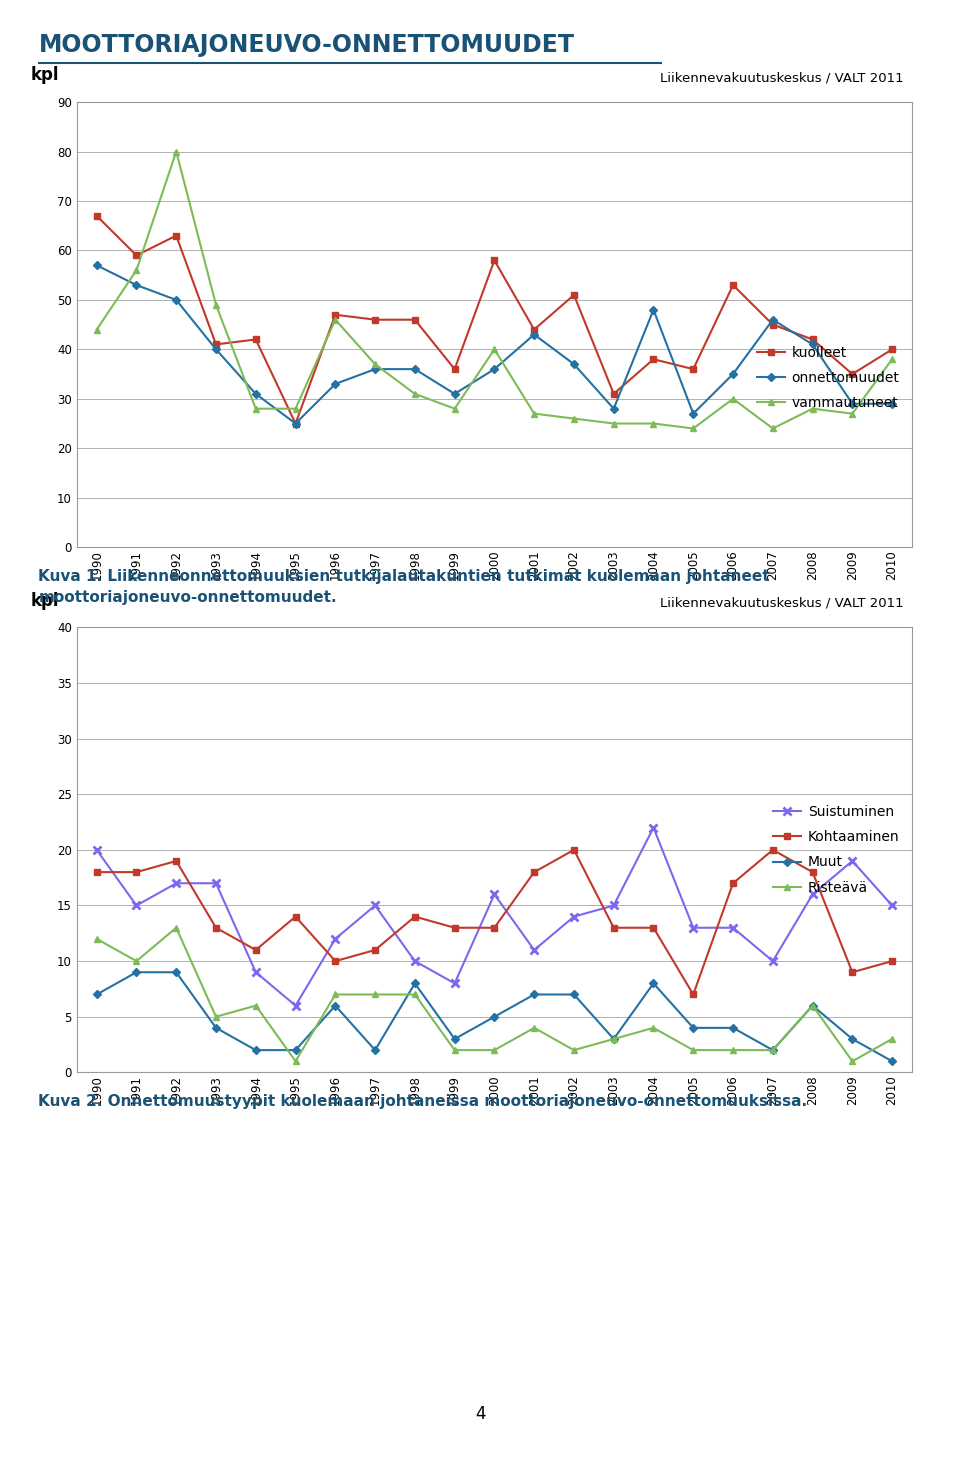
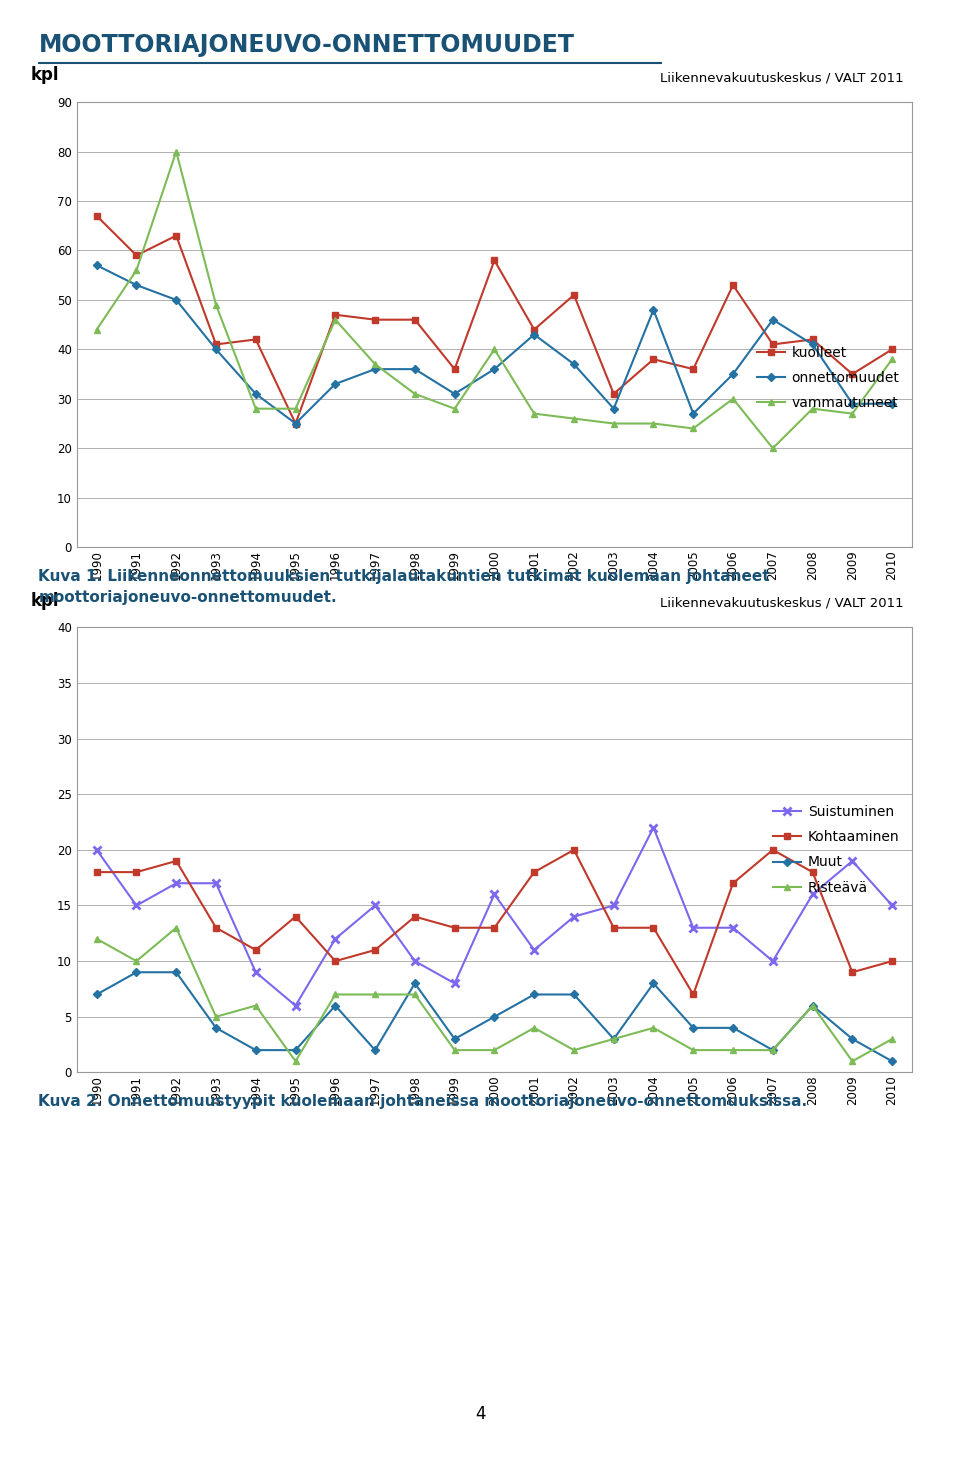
kuolleet/2007: 45 -> 41
vammautuneet/2007: 24 -> 20
